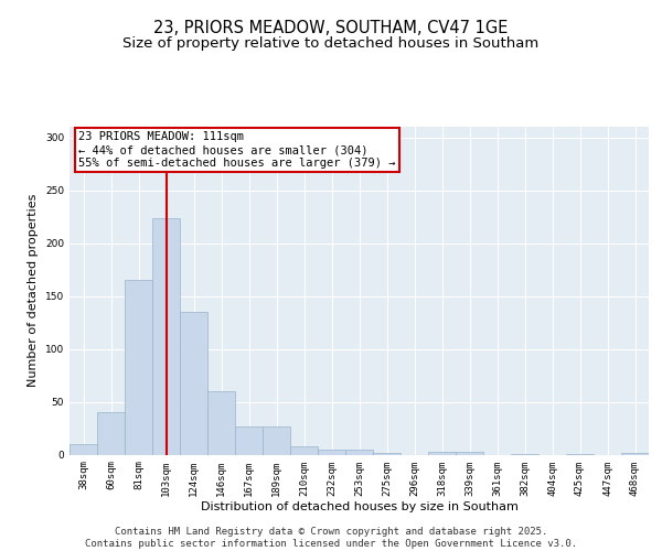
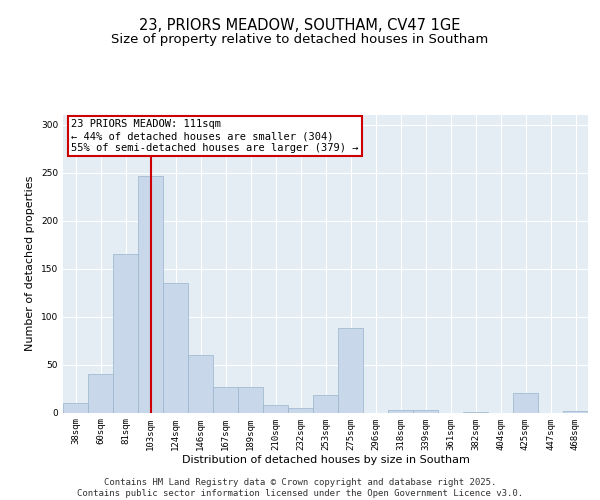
103sqm: 223 -> 246
253sqm: 5 -> 18
275sqm: 2 -> 88
425sqm: 1 -> 20
